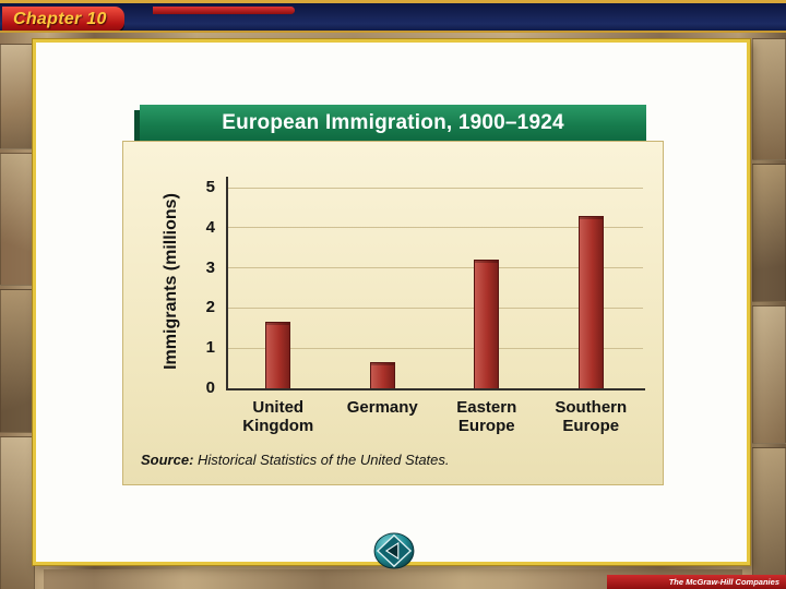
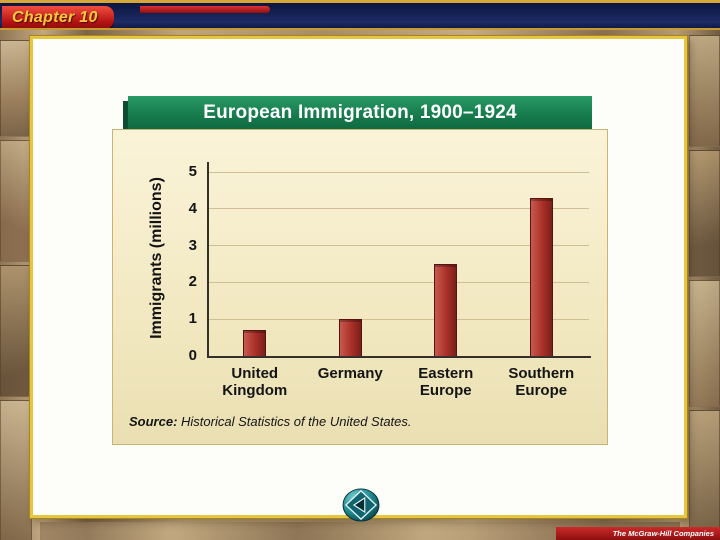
United Kingdom: 1.6 -> 0.7
Germany: 0.7 -> 1.0
Eastern Europe: 3.2 -> 2.5
